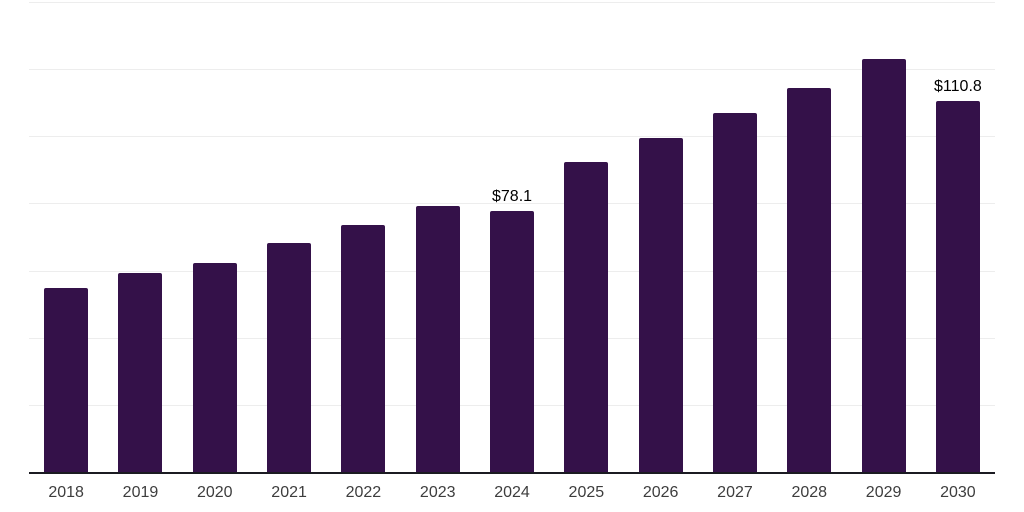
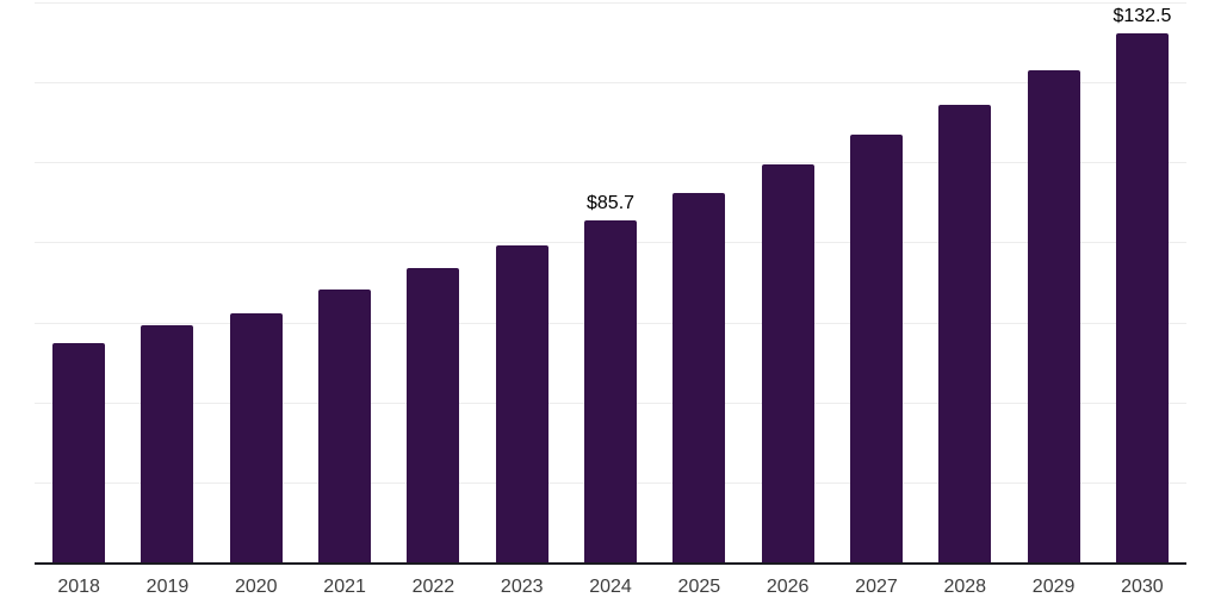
2024: $78.1 -> $85.7
2030: $110.8 -> $132.5
